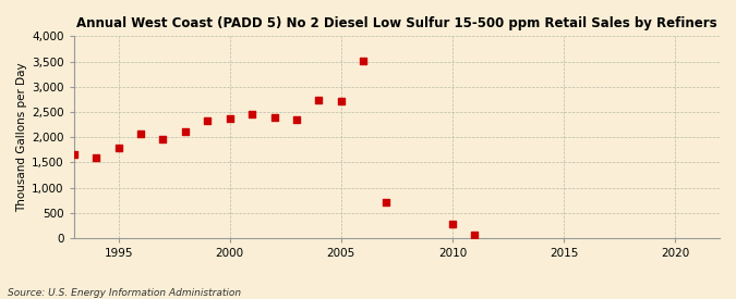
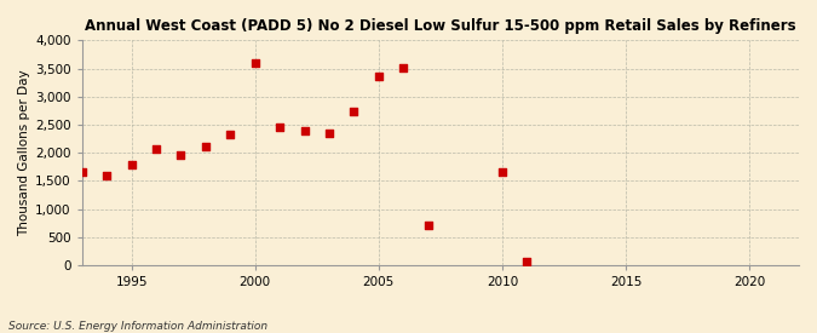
2000: 2,370 -> 3,600
2005: 2,720 -> 3,350
2010: 270 -> 1,650
